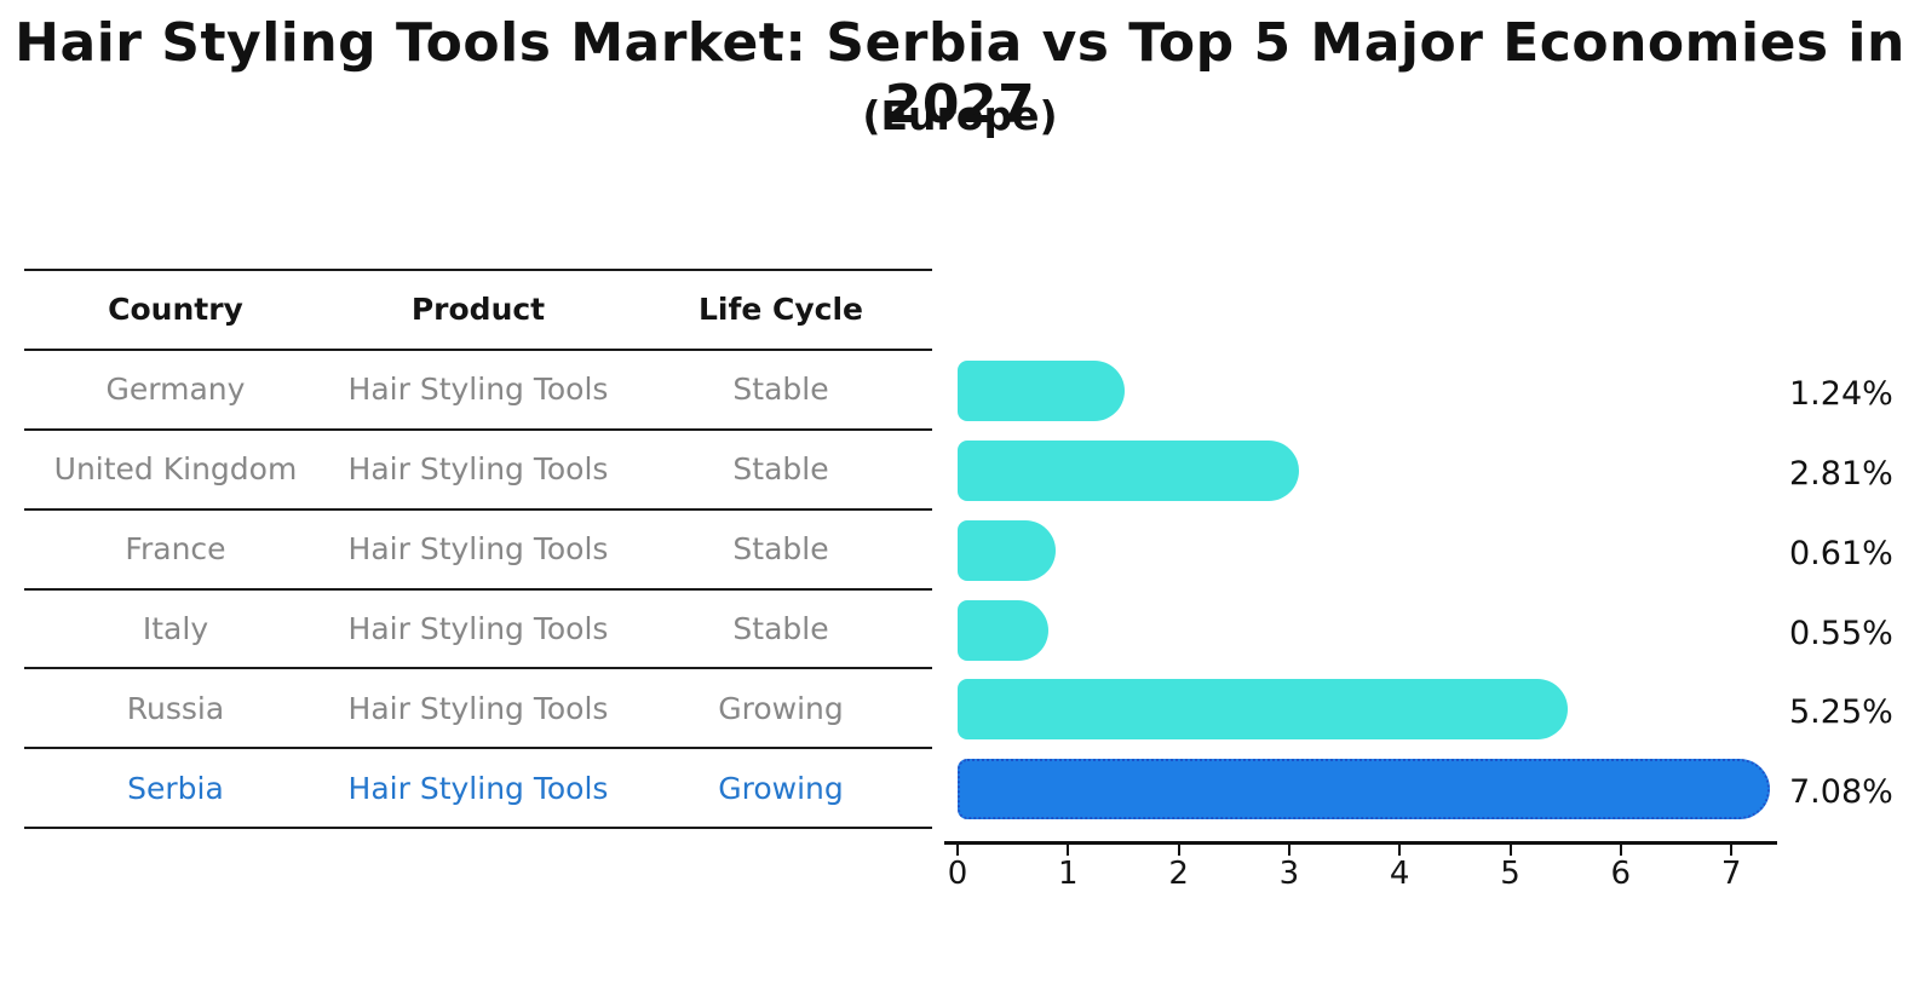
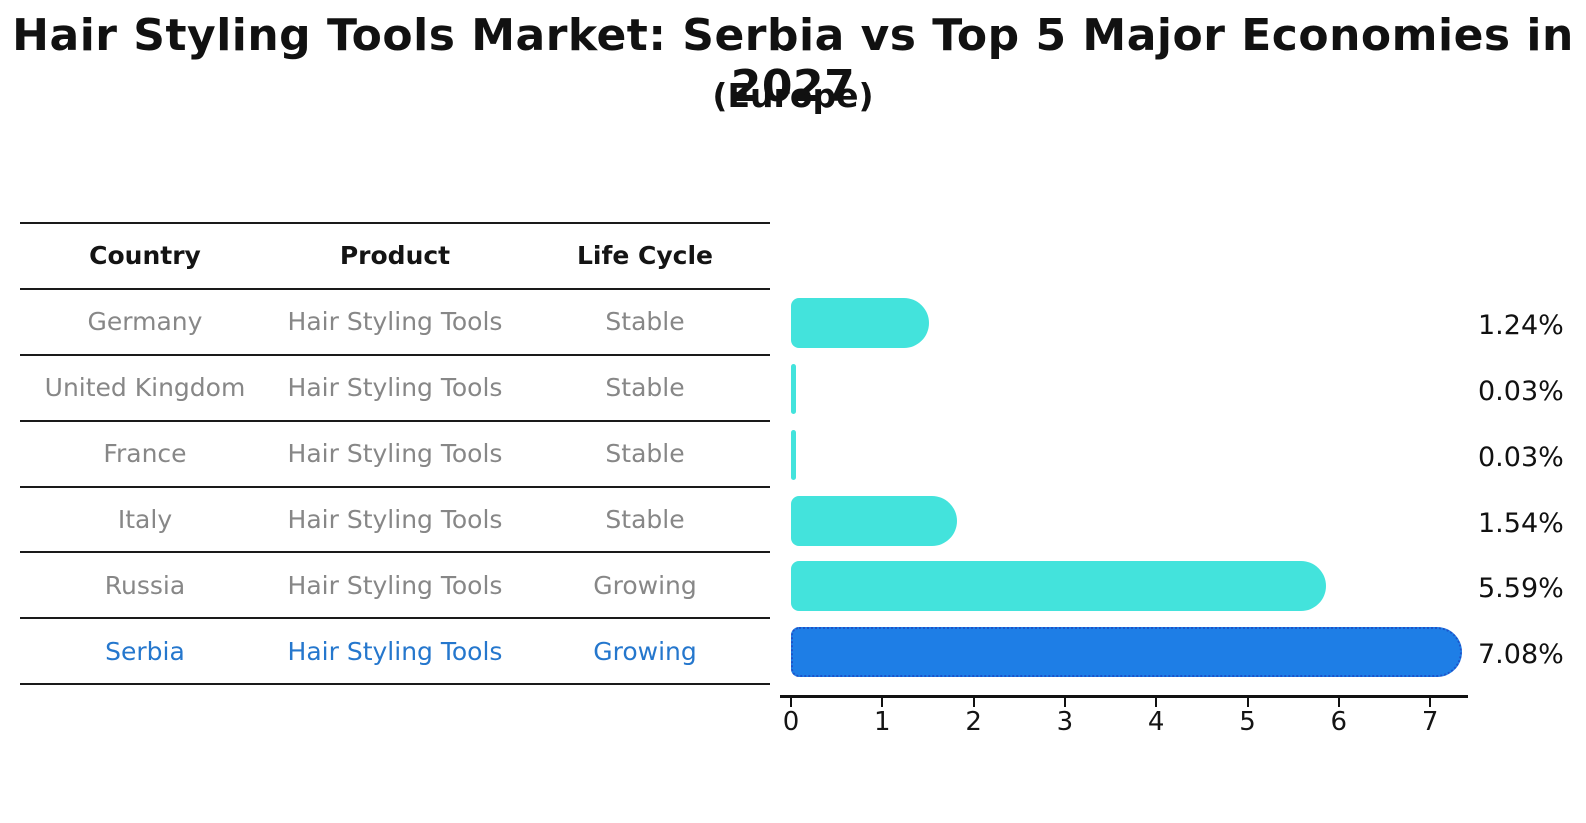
United Kingdom: 2.81% -> 0.03%
France: 0.61% -> 0.03%
Italy: 0.55% -> 1.54%
Russia: 5.25% -> 5.59%
